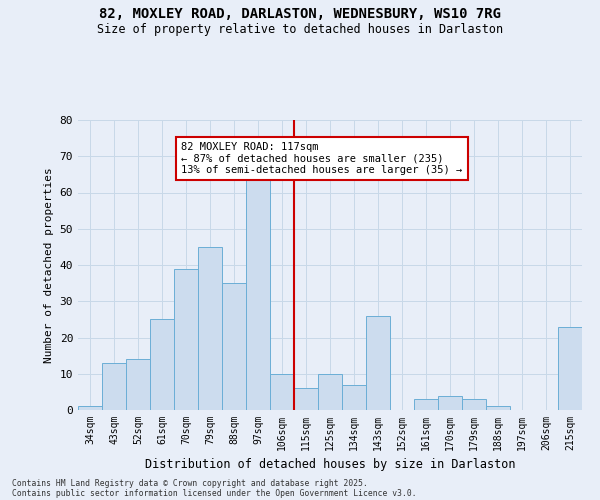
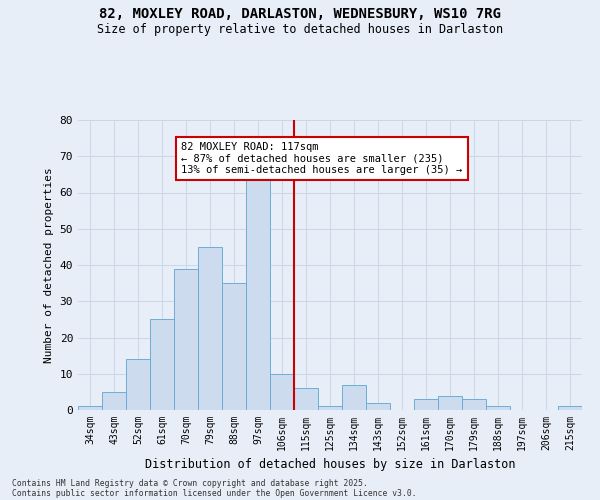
43sqm: 13 -> 5
125sqm: 10 -> 1
143sqm: 26 -> 2
215sqm: 23 -> 1
